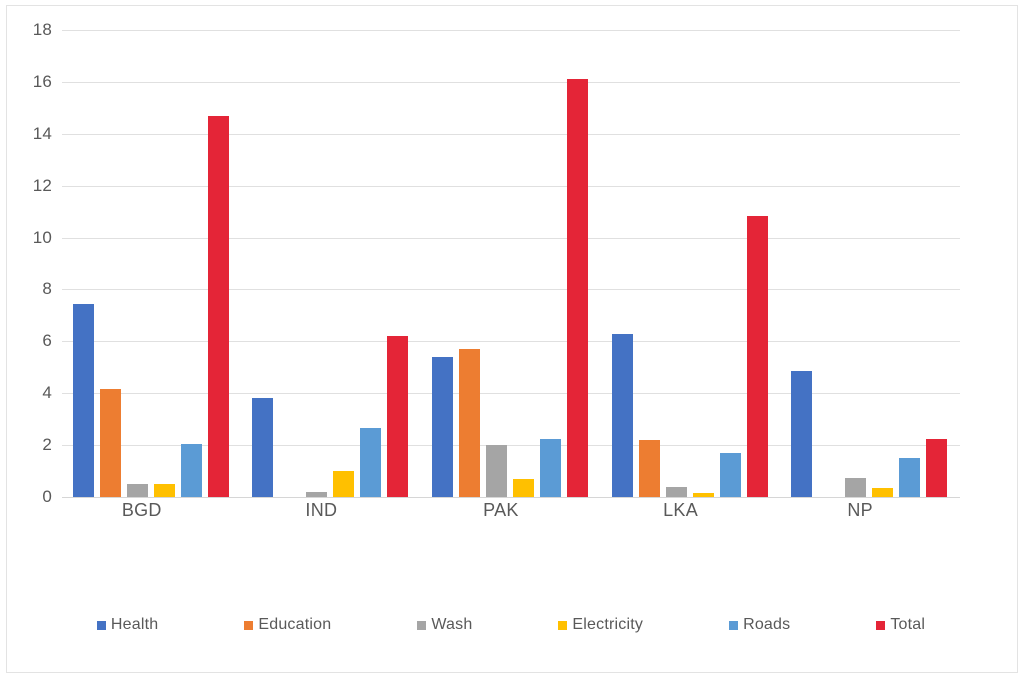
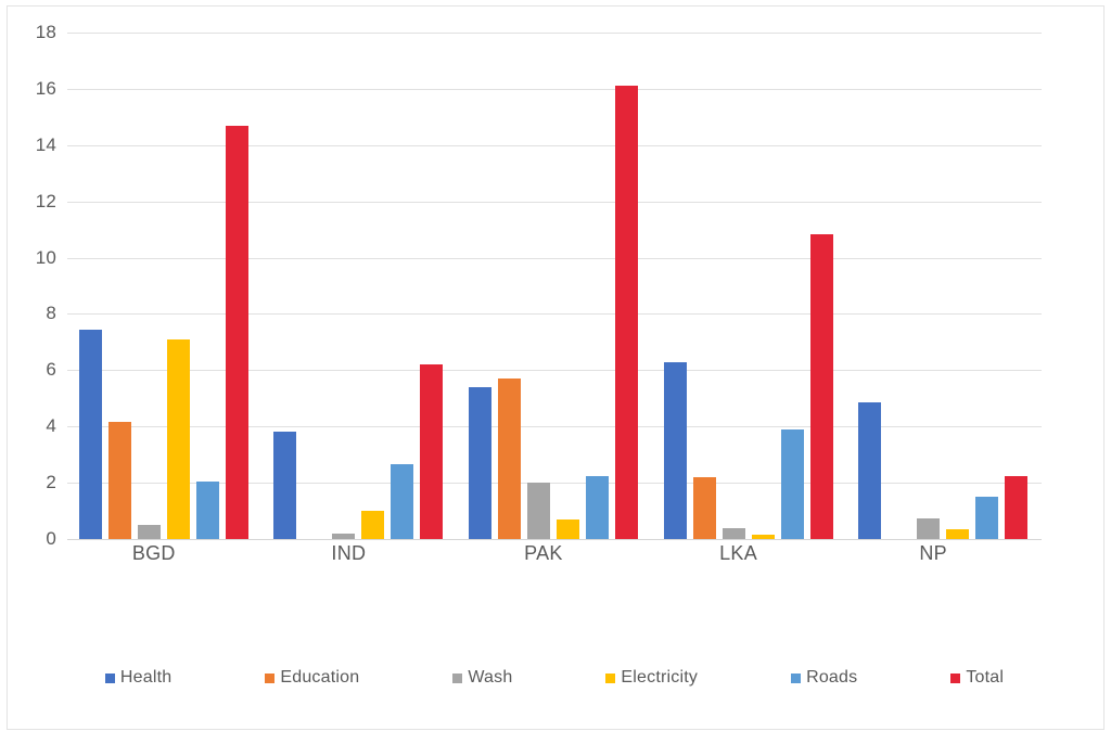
Electricity/BGD: 0.5 -> 7.1
Roads/LKA: 1.7 -> 3.9
